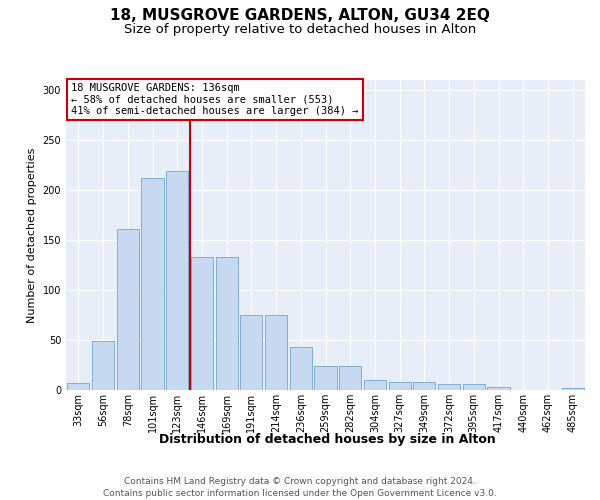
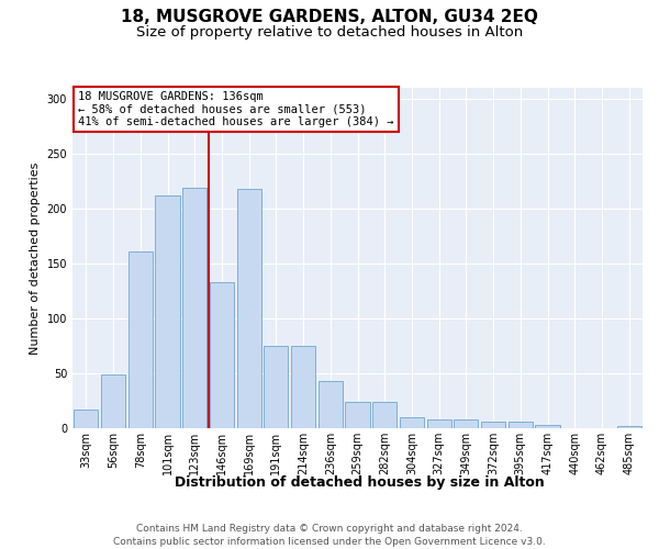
33sqm: 7 -> 17
169sqm: 133 -> 218
